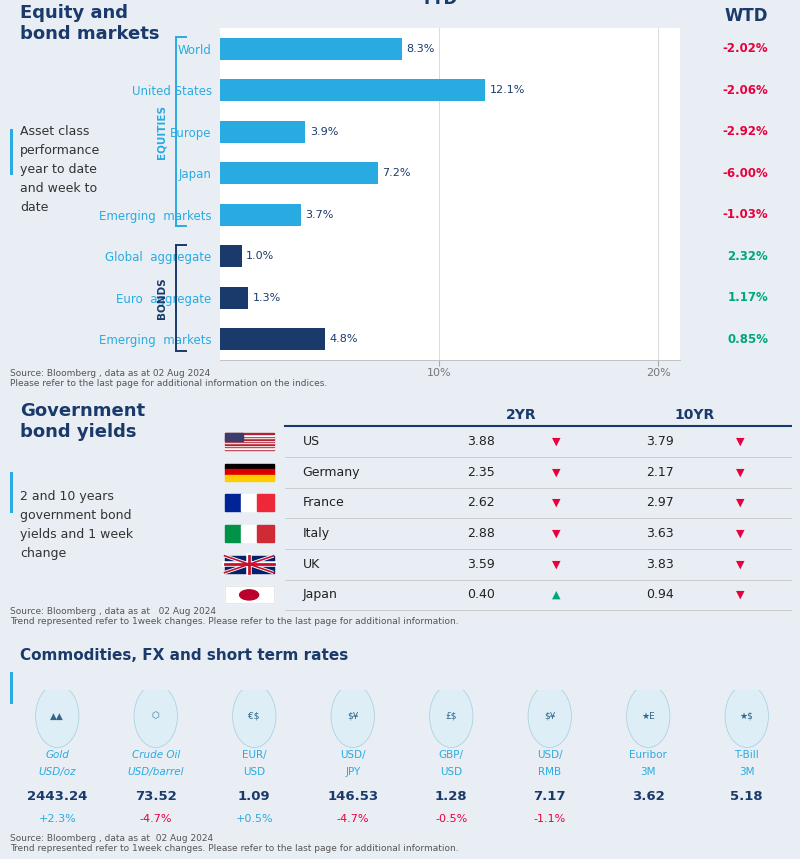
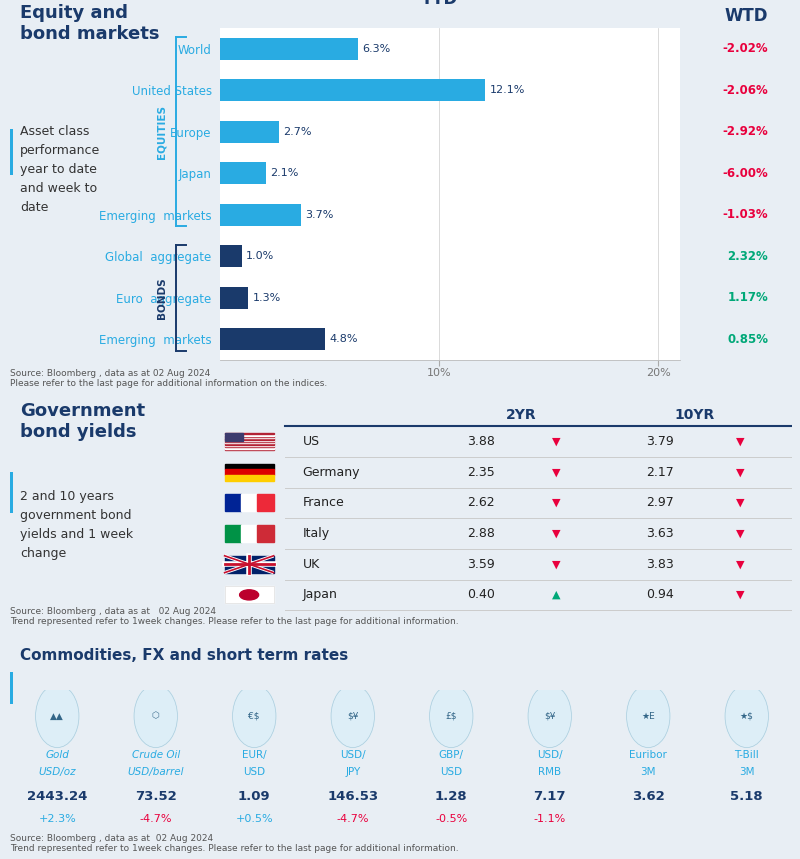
World: 8.3% -> 6.3%
Europe: 3.9% -> 2.7%
Japan: 7.2% -> 2.1%
